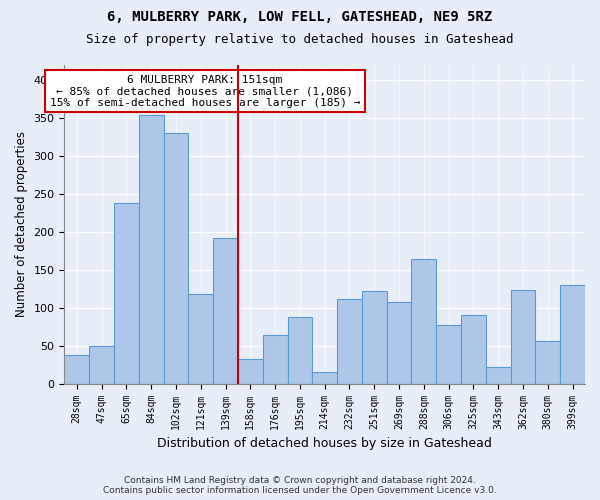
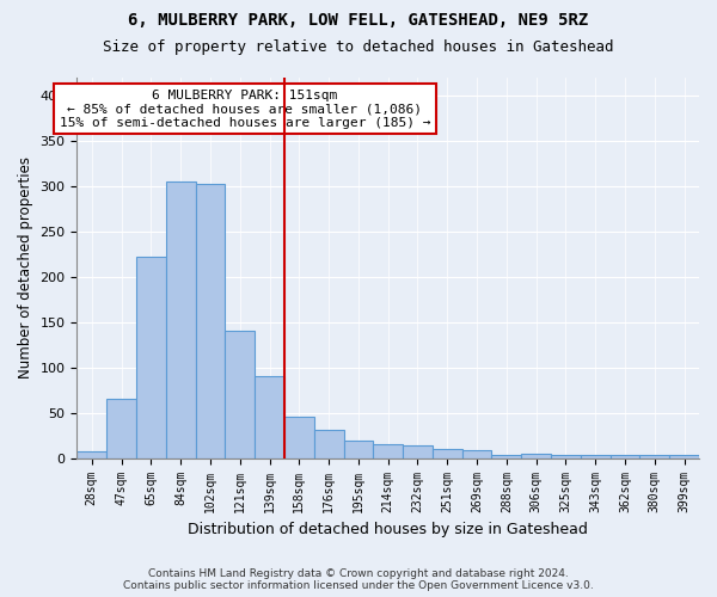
28sqm: 38 -> 8
47sqm: 50 -> 65
65sqm: 238 -> 222
84sqm: 354 -> 305
102sqm: 330 -> 303
121sqm: 118 -> 140
139sqm: 192 -> 90
158sqm: 32 -> 46
176sqm: 64 -> 31
195sqm: 88 -> 20
232sqm: 112 -> 14
251sqm: 122 -> 10
269sqm: 108 -> 9
288sqm: 164 -> 4
306sqm: 78 -> 5
325sqm: 90 -> 3
343sqm: 22 -> 3
362sqm: 124 -> 3
380sqm: 56 -> 3
399sqm: 130 -> 3
